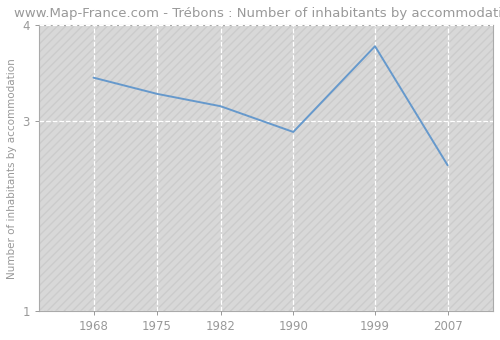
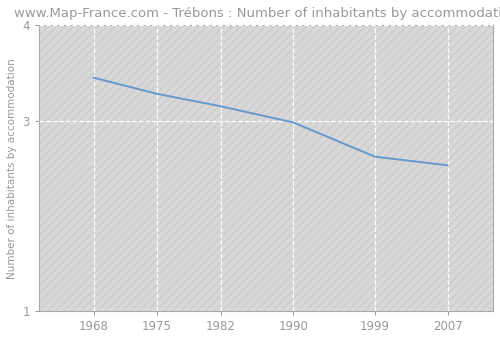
1990: 2.88 -> 2.98
1999: 3.78 -> 2.62
